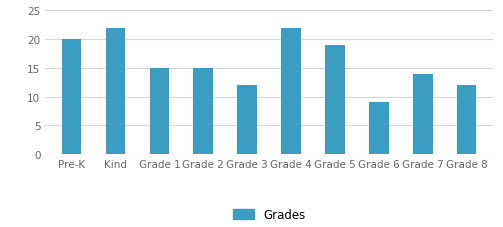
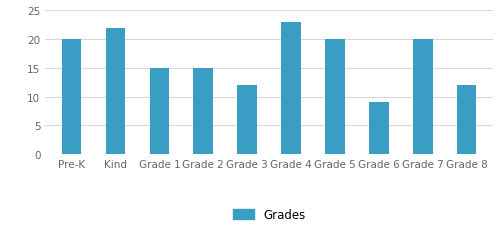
Grade 4: 22 -> 23
Grade 5: 19 -> 20
Grade 7: 14 -> 20
